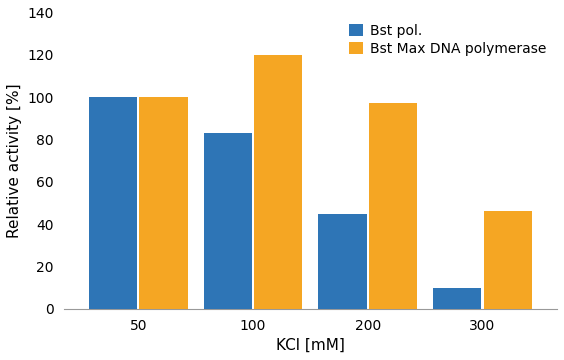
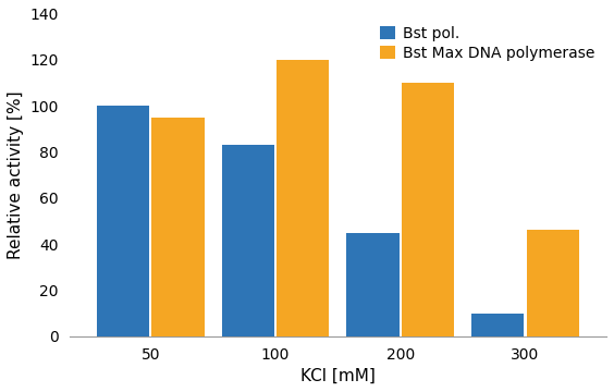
Bst Max DNA polymerase/50: 100 -> 95
Bst Max DNA polymerase/200: 97 -> 110
